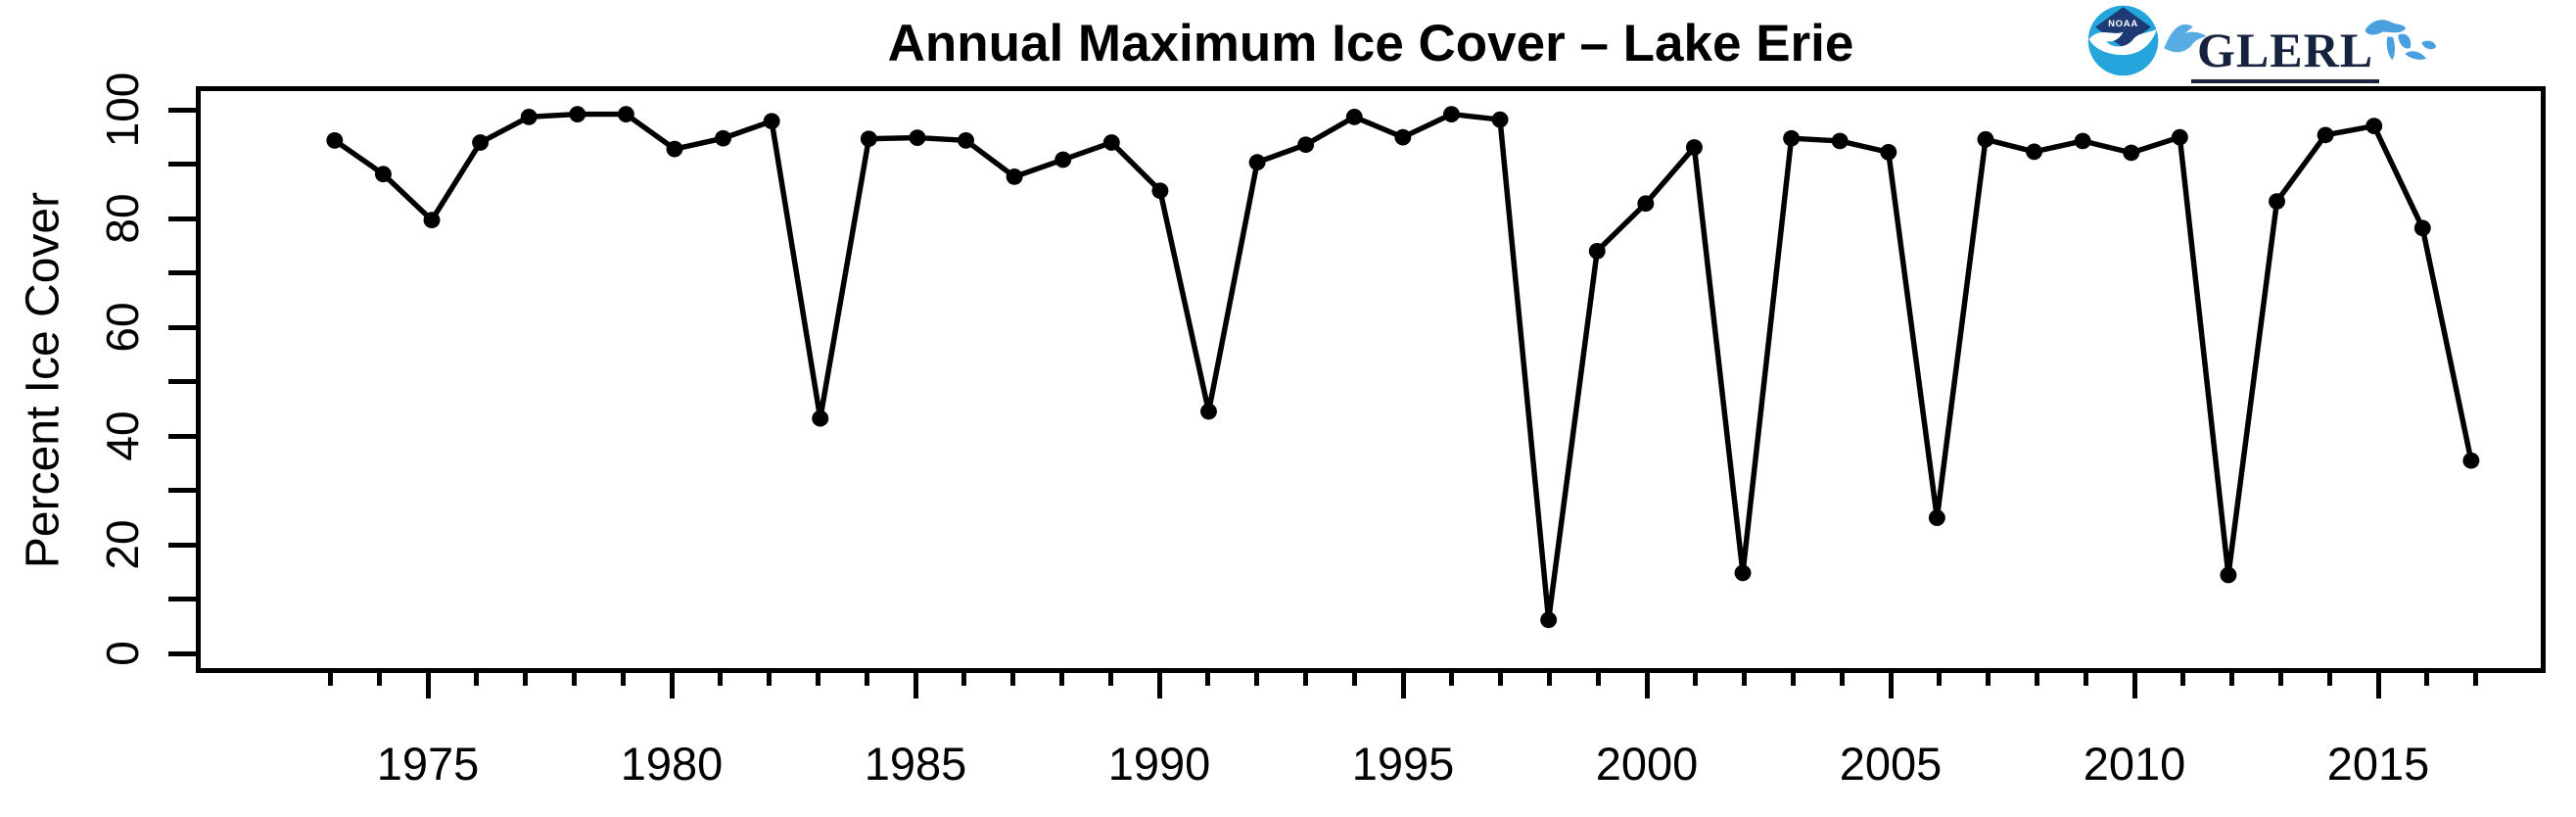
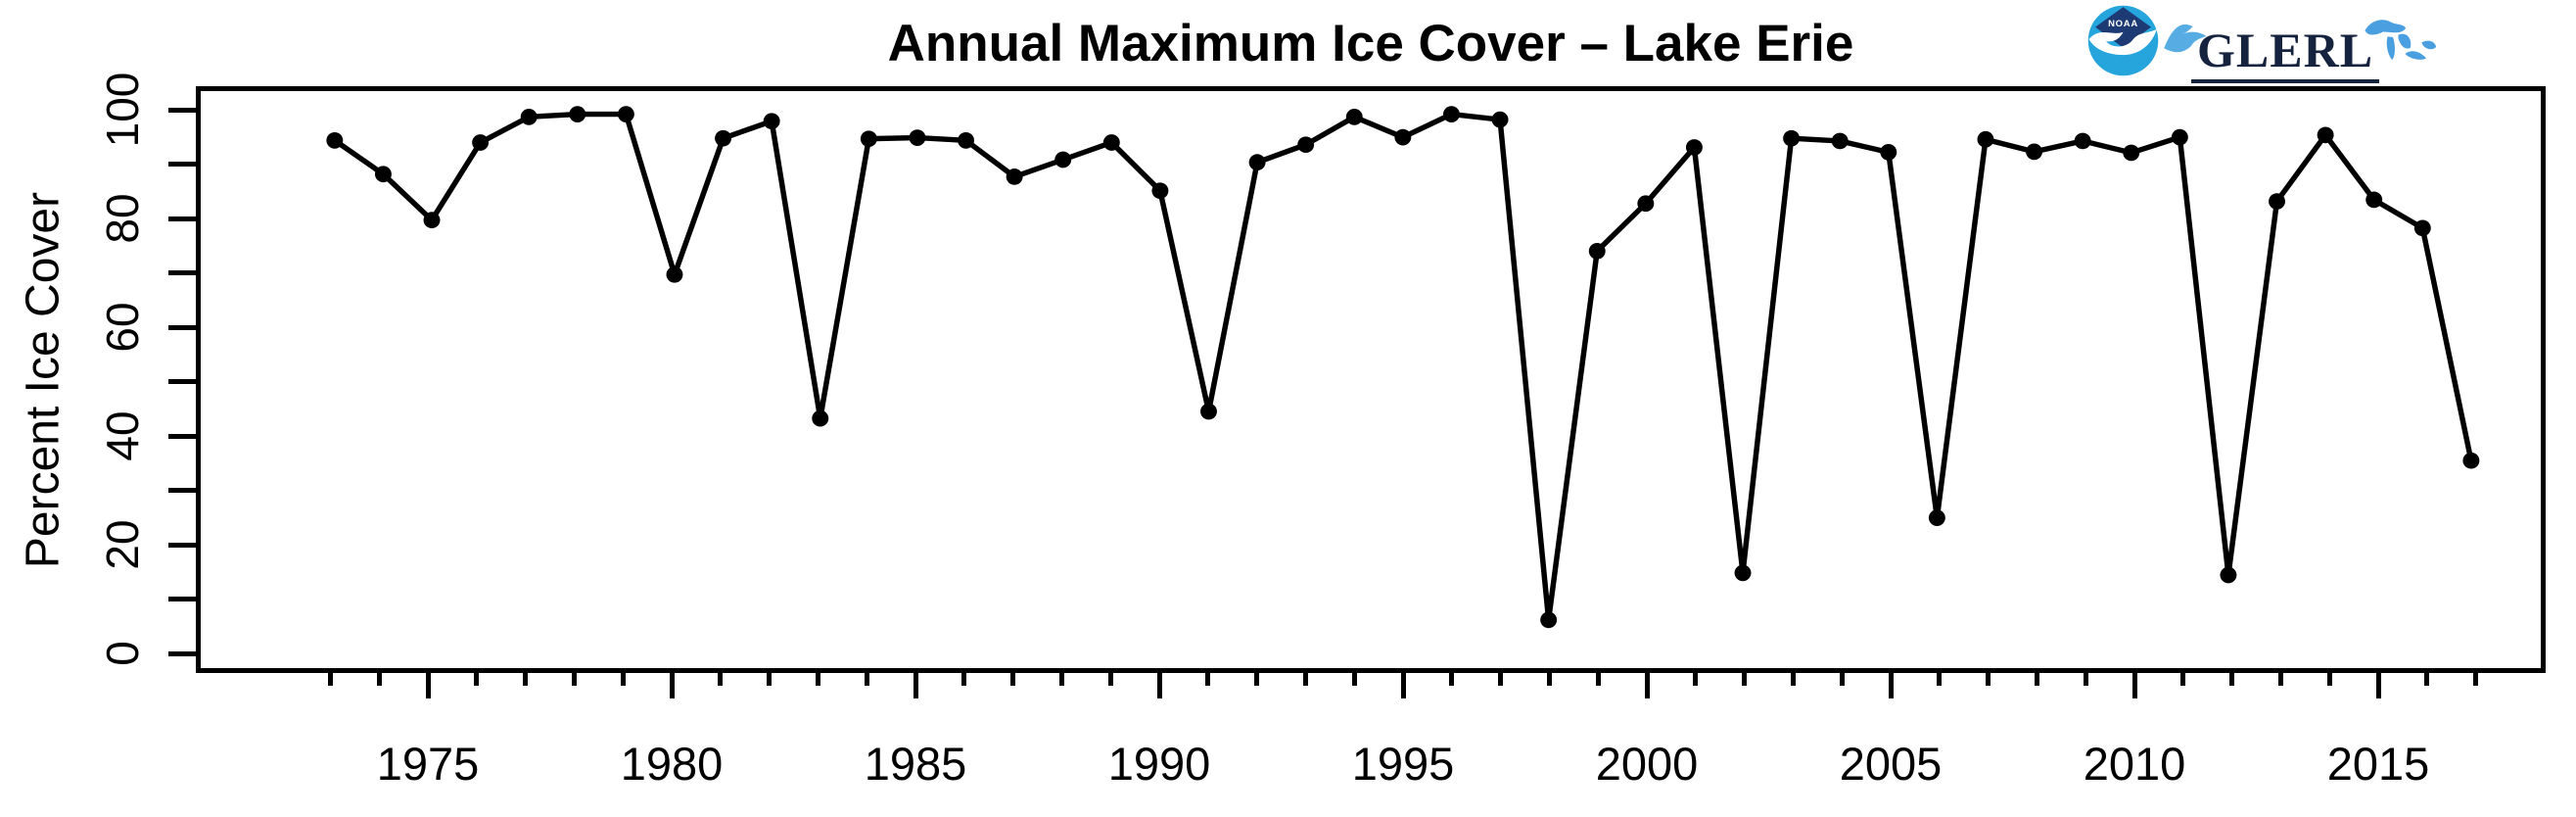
1980: 94 -> 70
2015: 98 -> 84
